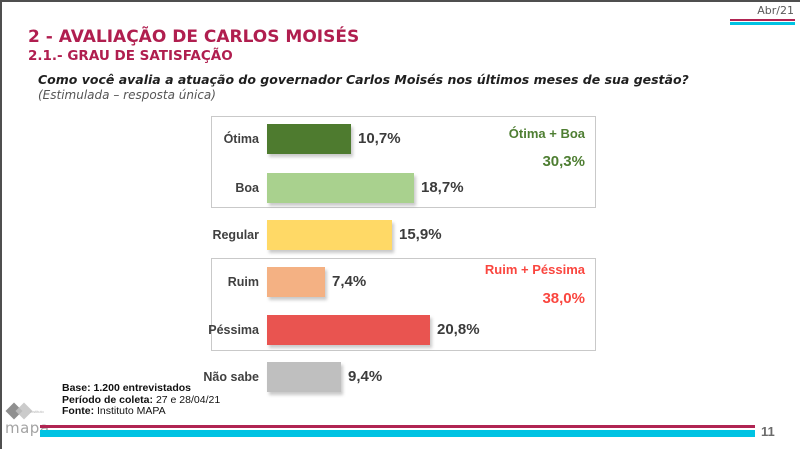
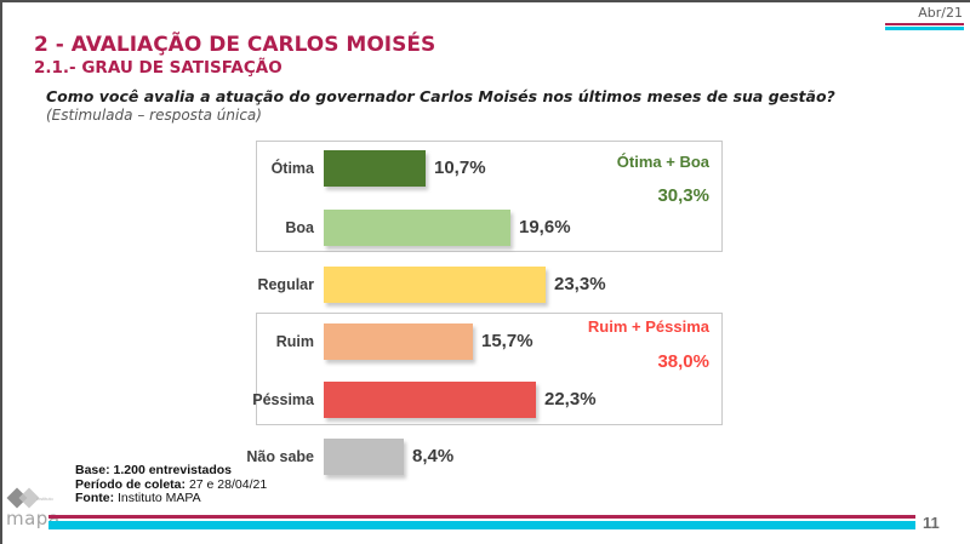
Boa: 18,7% -> 19,6%
Regular: 15,9% -> 23,3%
Ruim: 7,4% -> 15,7%
Péssima: 20,8% -> 22,3%
Não sabe: 9,4% -> 8,4%
